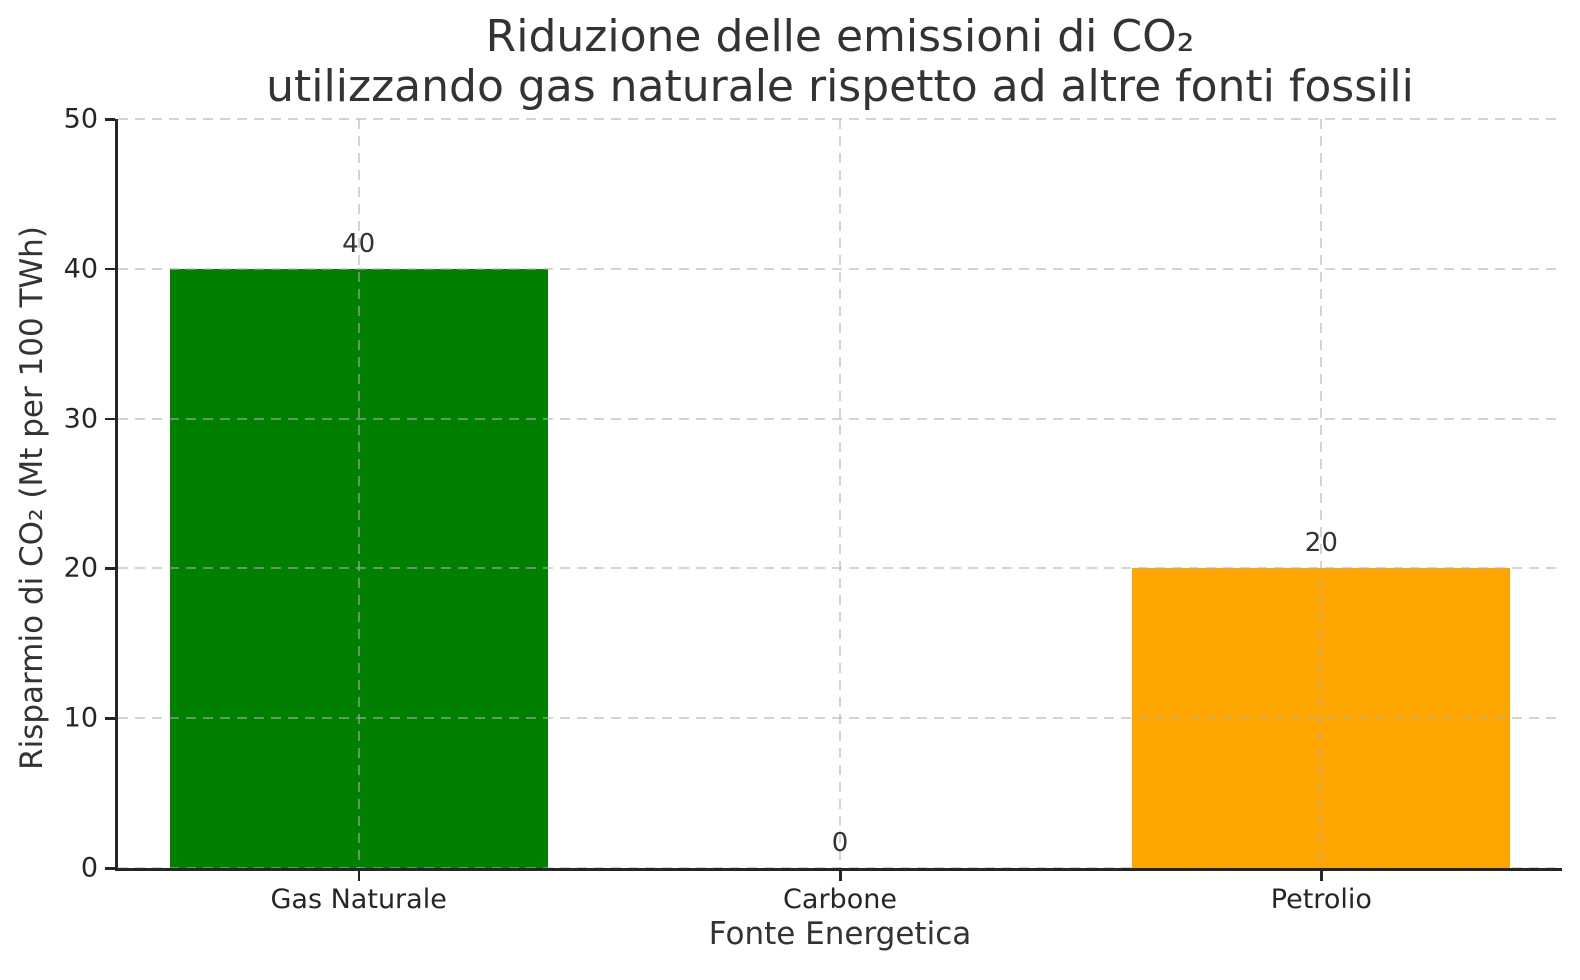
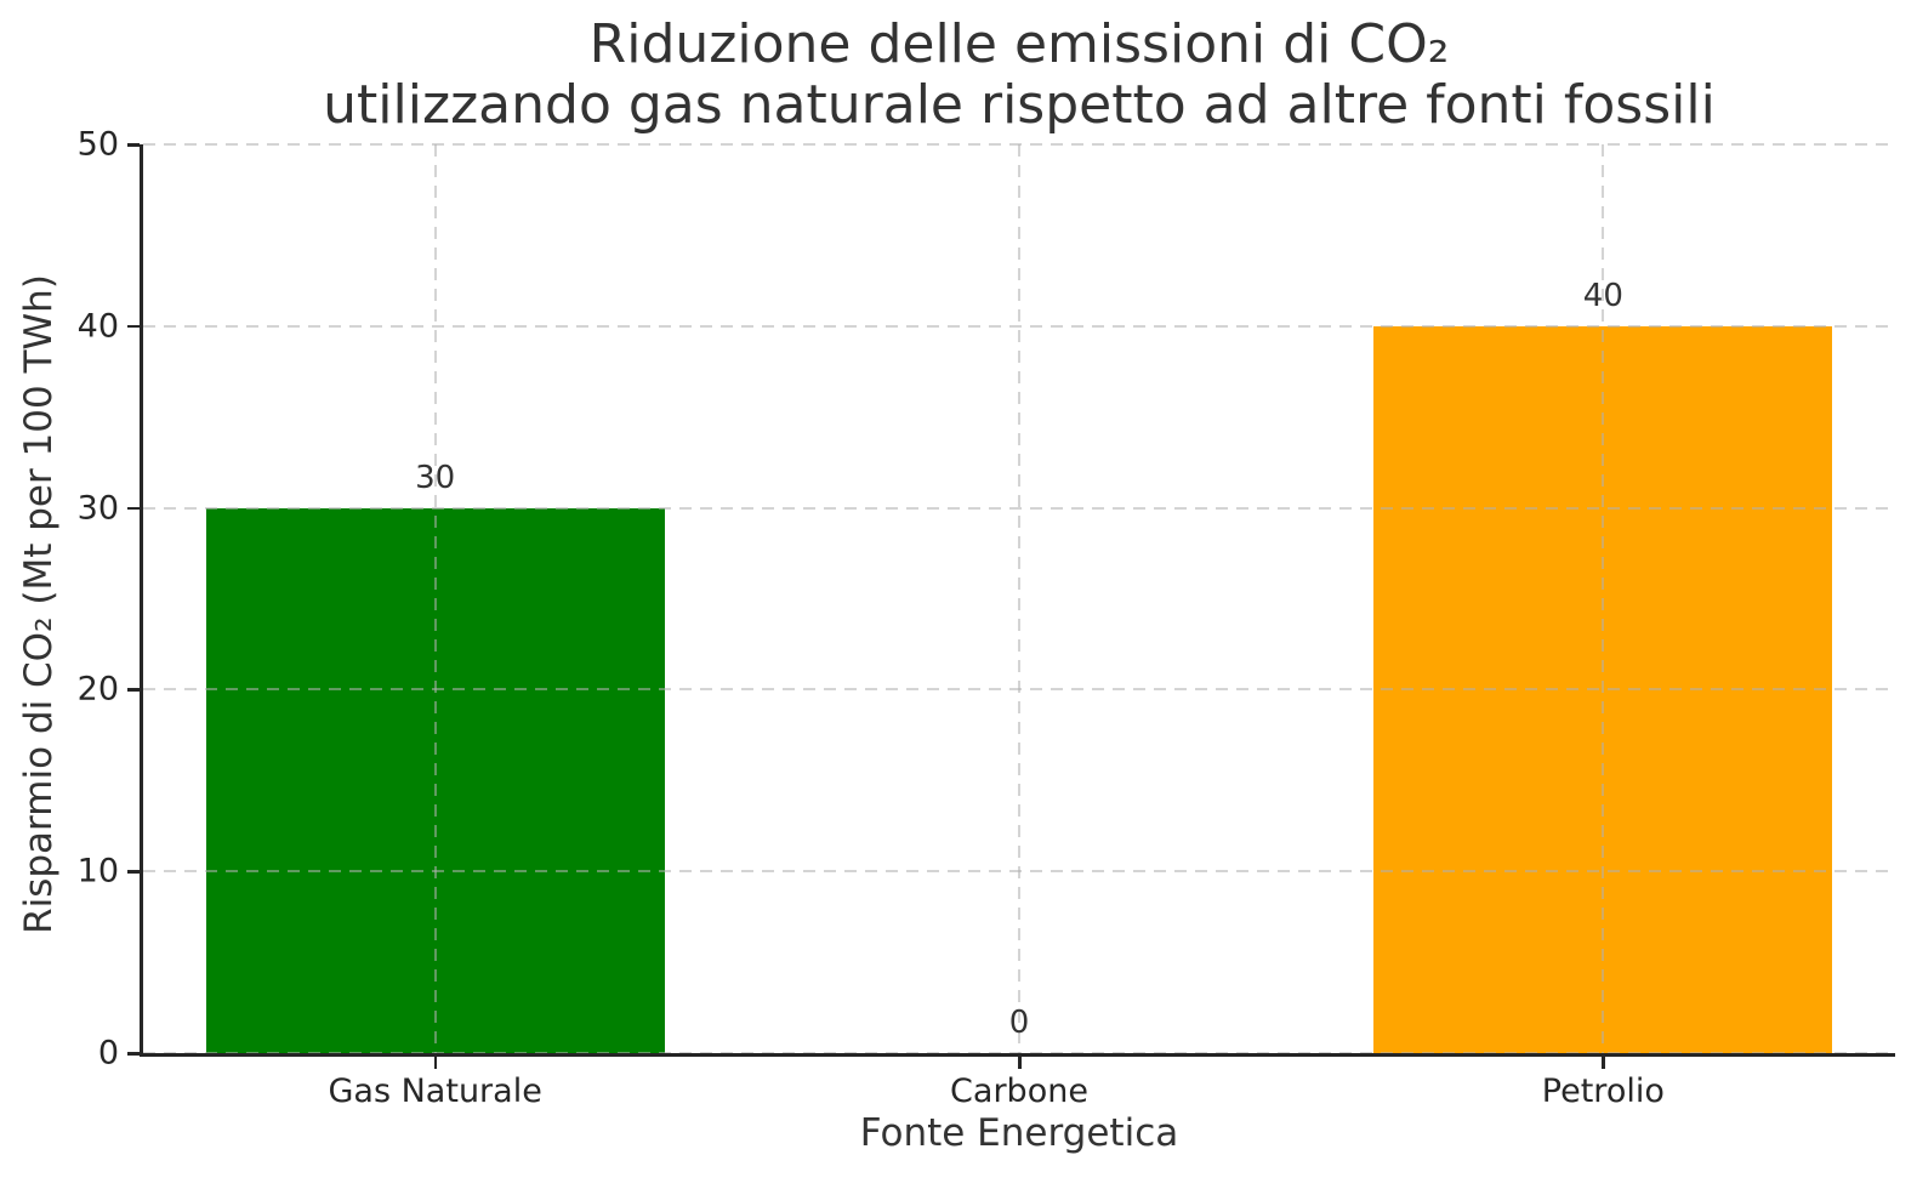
Gas Naturale: 40 -> 30
Petrolio: 20 -> 40
